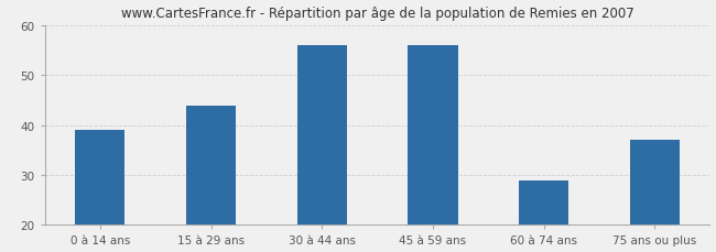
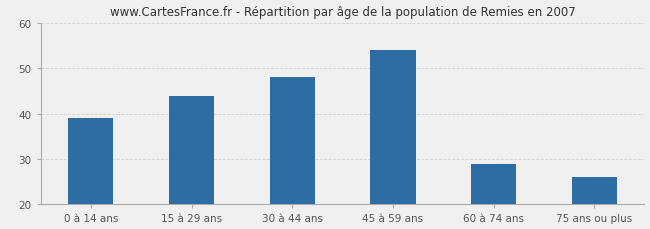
30 à 44 ans: 56 -> 48
45 à 59 ans: 56 -> 54
75 ans ou plus: 37 -> 26
